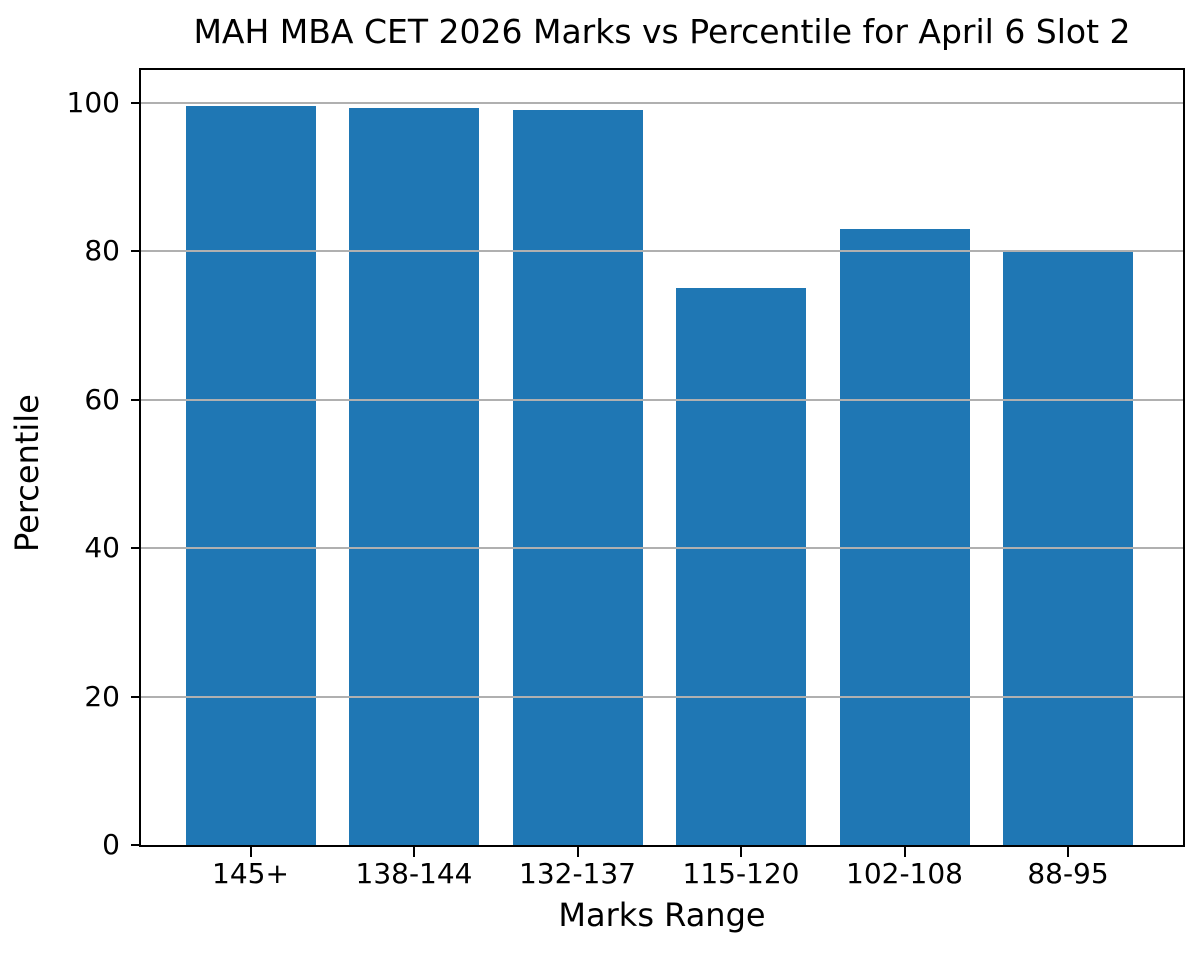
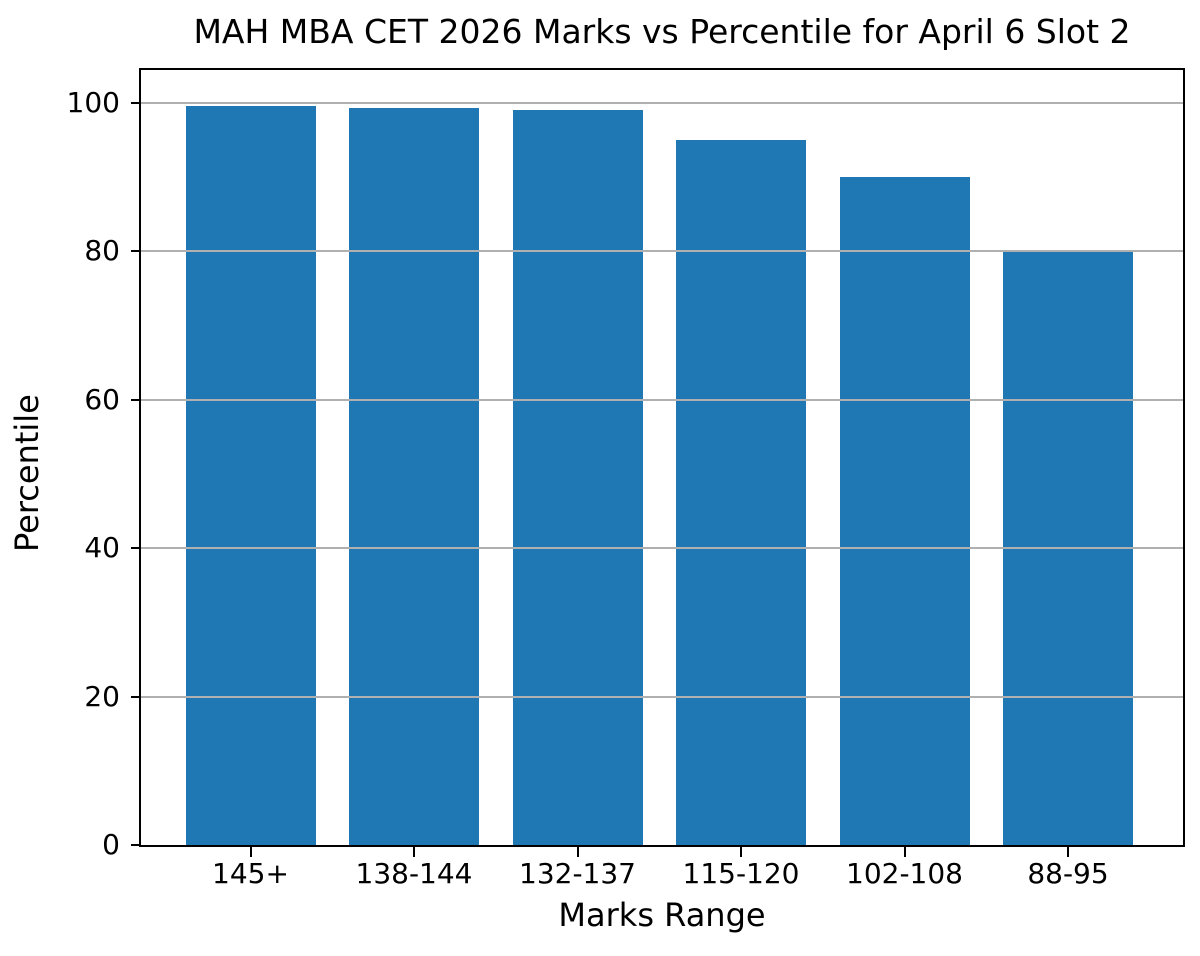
115-120: 75 -> 95
102-108: 83 -> 90
